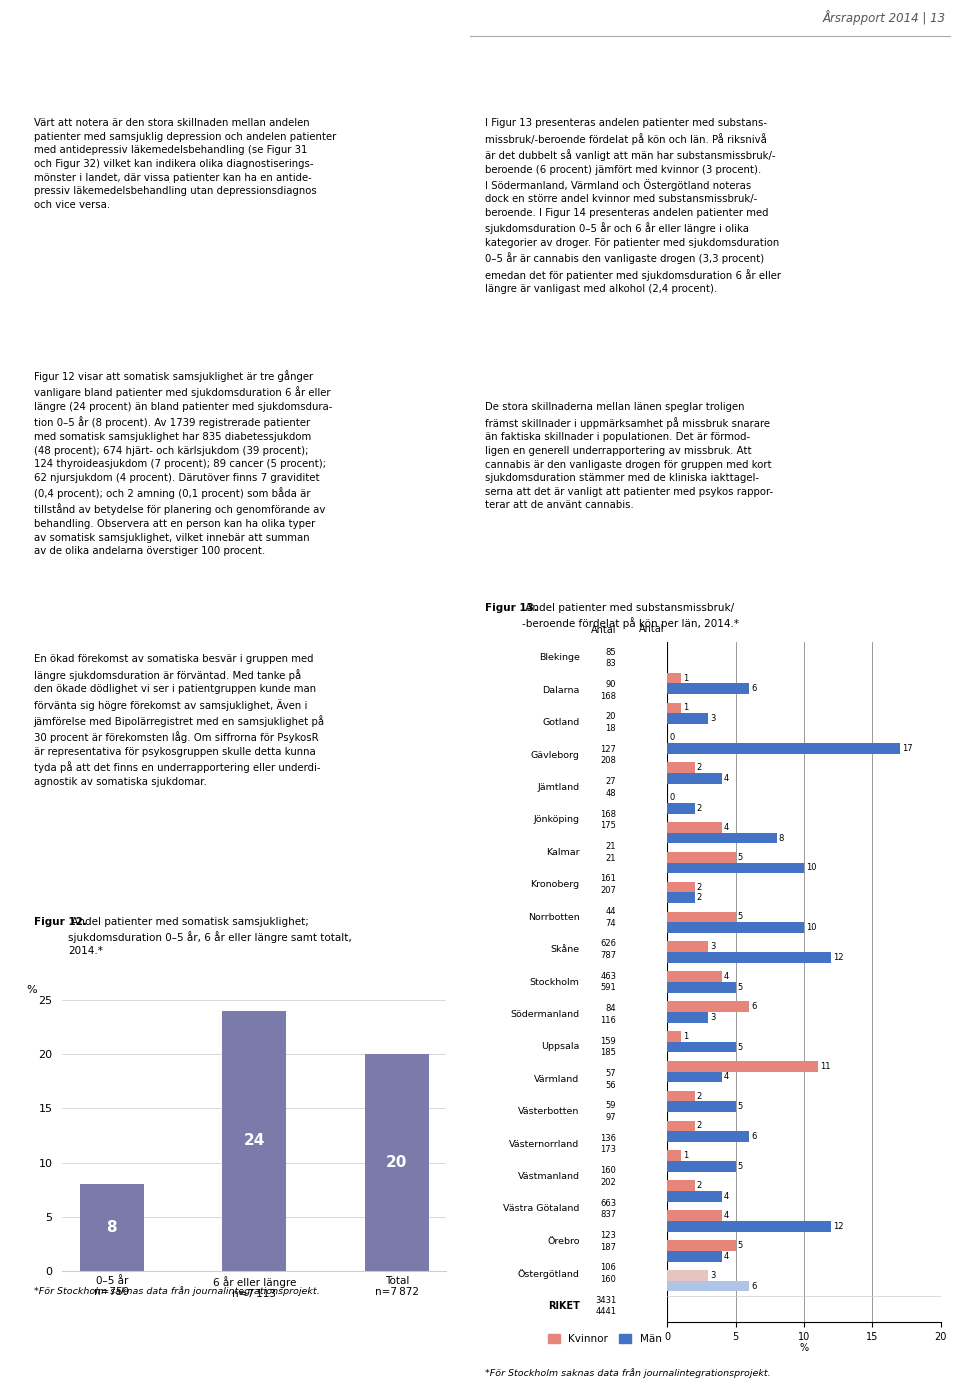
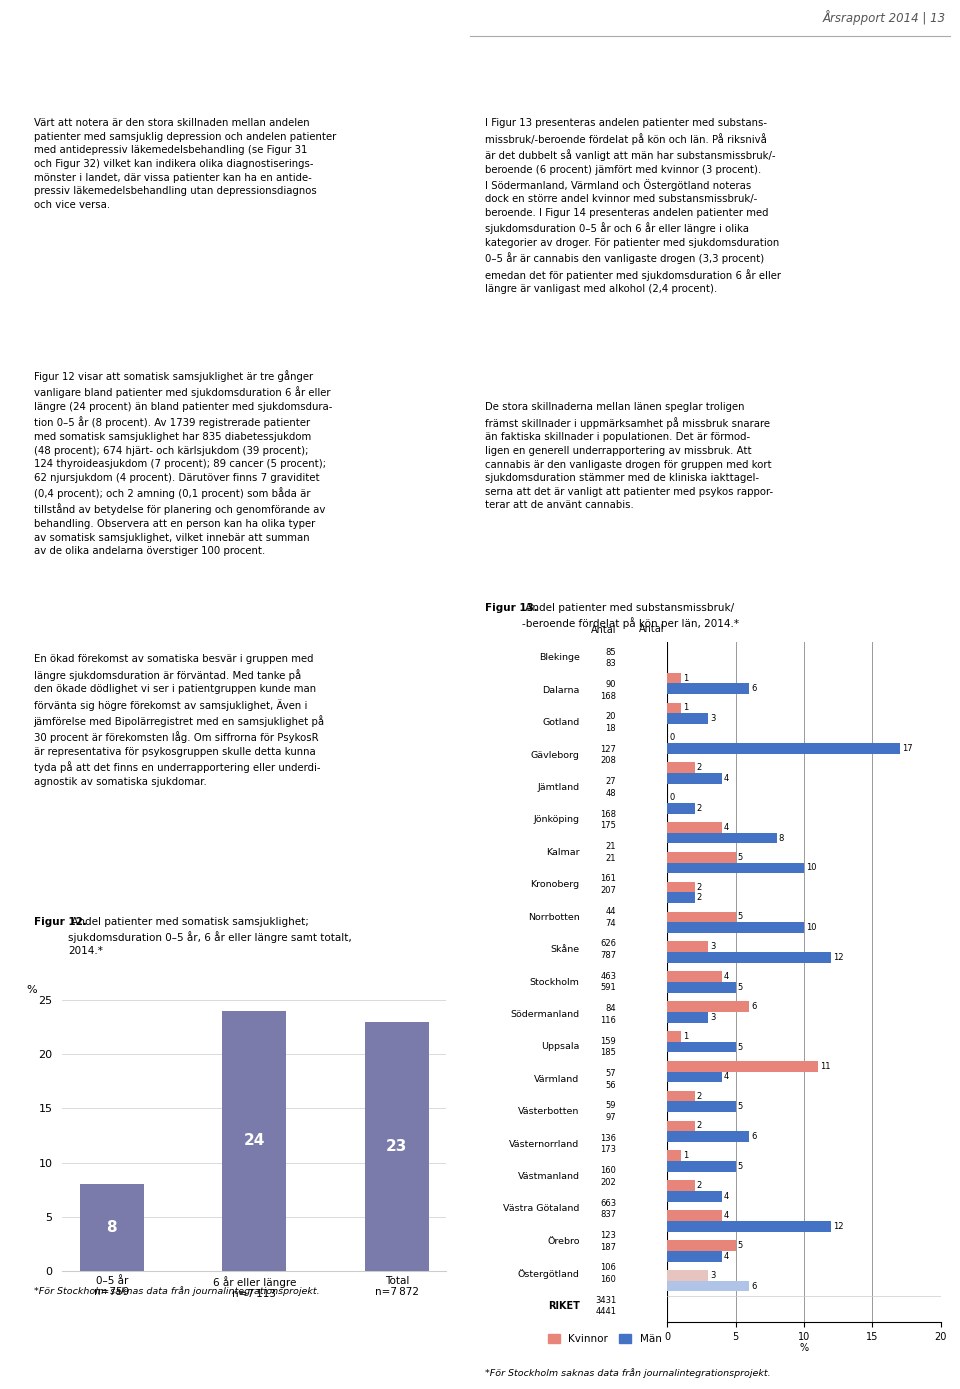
Total n=7 872: 20 -> 23
